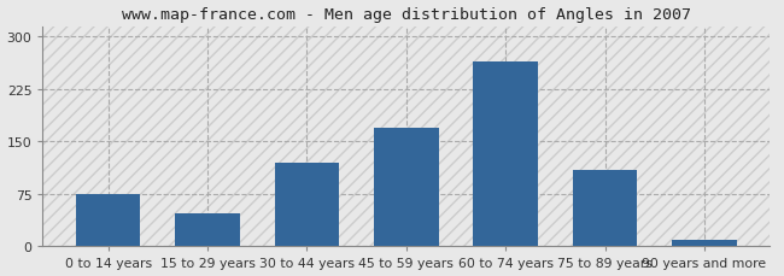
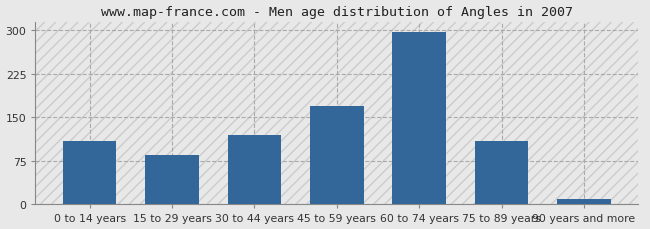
0 to 14 years: 74 -> 110
15 to 29 years: 48 -> 85
60 to 74 years: 264 -> 297
